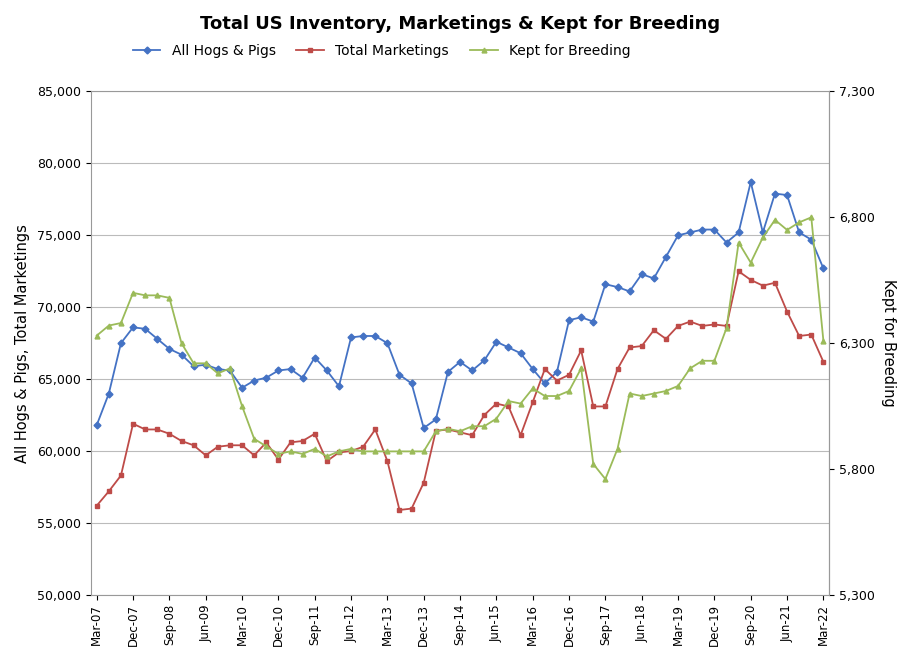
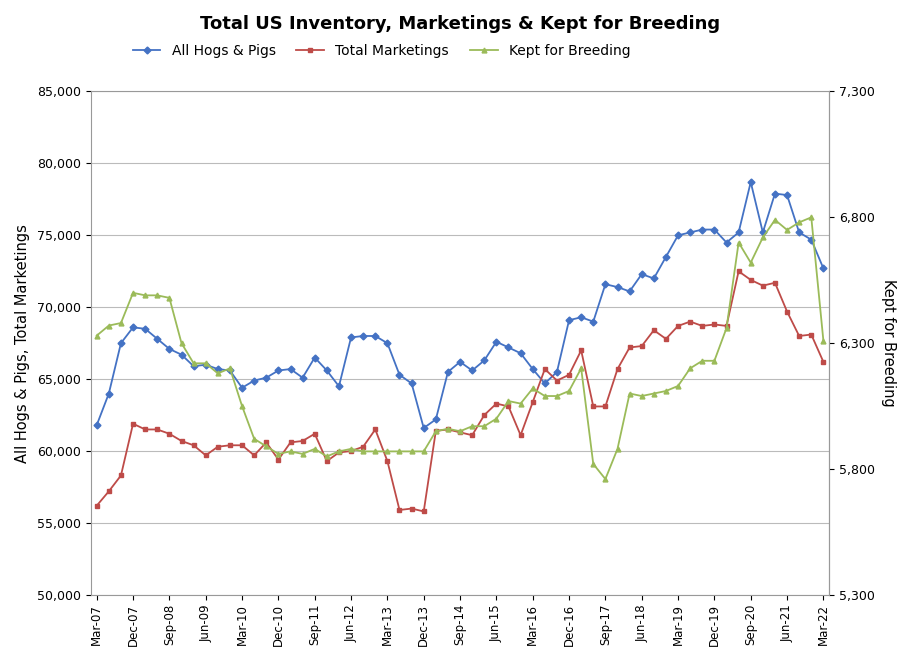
Total Marketings/Dec-13: 57,800 -> 55,800
